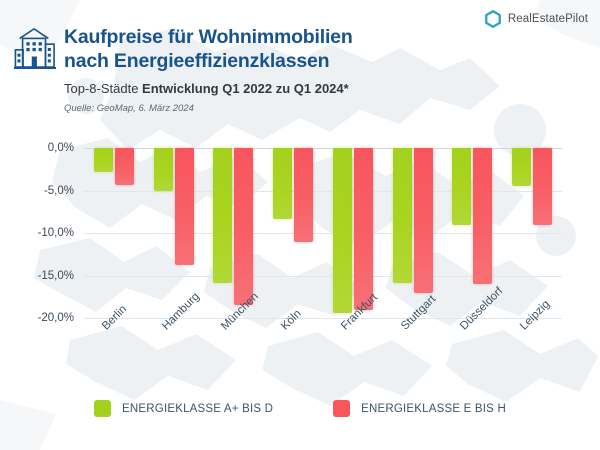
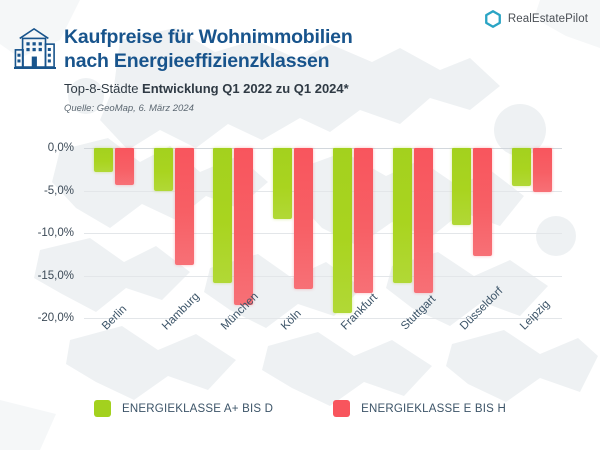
ENERGIEKLASSE E BIS H/Köln: -11% -> -17%
ENERGIEKLASSE E BIS H/Frankfurt: -19% -> -17%
ENERGIEKLASSE E BIS H/Düsseldorf: -16% -> -13%
ENERGIEKLASSE E BIS H/Leipzig: -9% -> -5%
